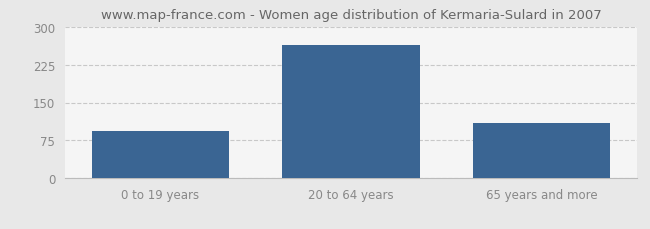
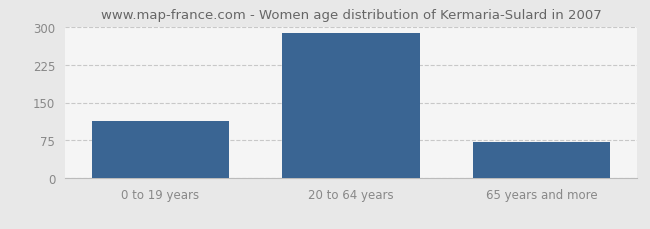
0 to 19 years: 94 -> 113
20 to 64 years: 264 -> 287
65 years and more: 110 -> 72
